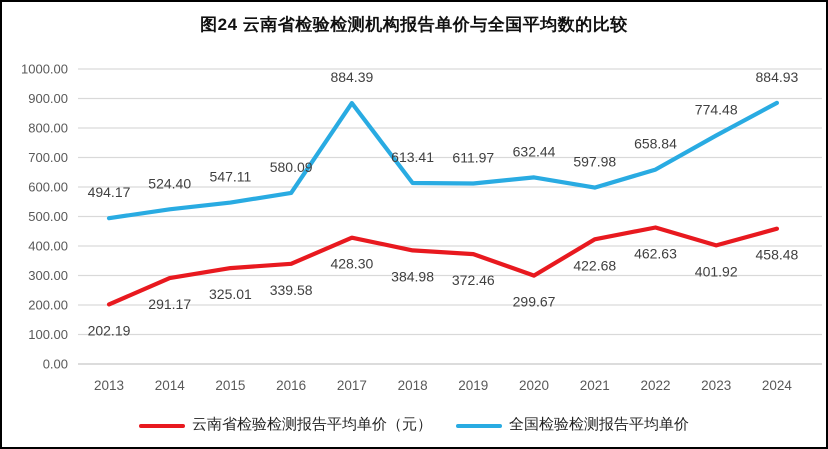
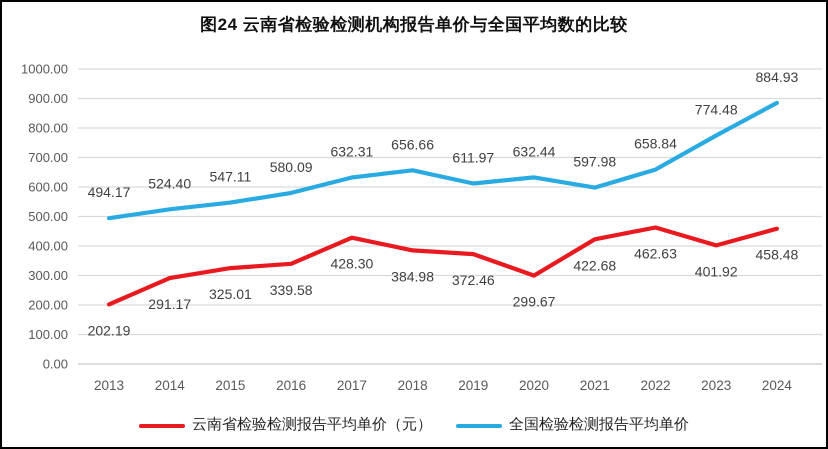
全国检验检测报告平均单价/2017: 884.39 -> 632.31
全国检验检测报告平均单价/2018: 613.41 -> 656.66
